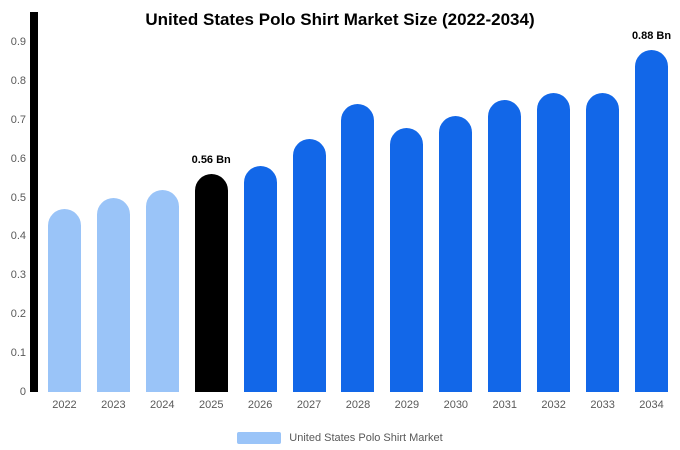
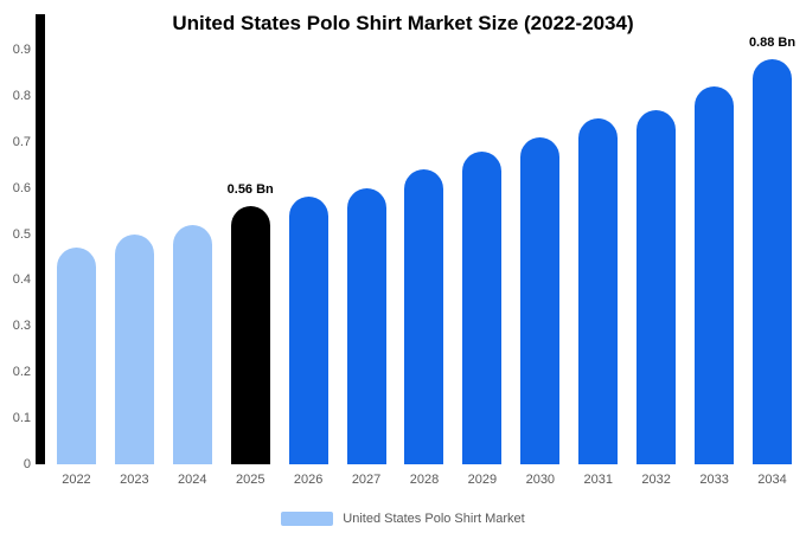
2027: 0.65 -> 0.60
2028: 0.74 -> 0.64
2033: 0.77 -> 0.82
